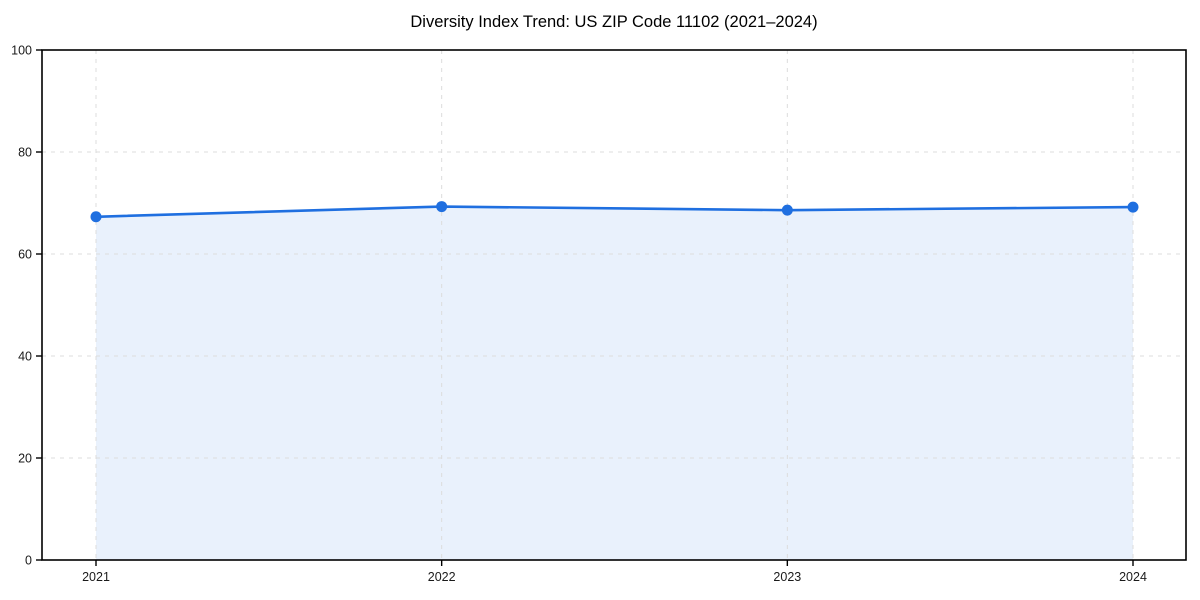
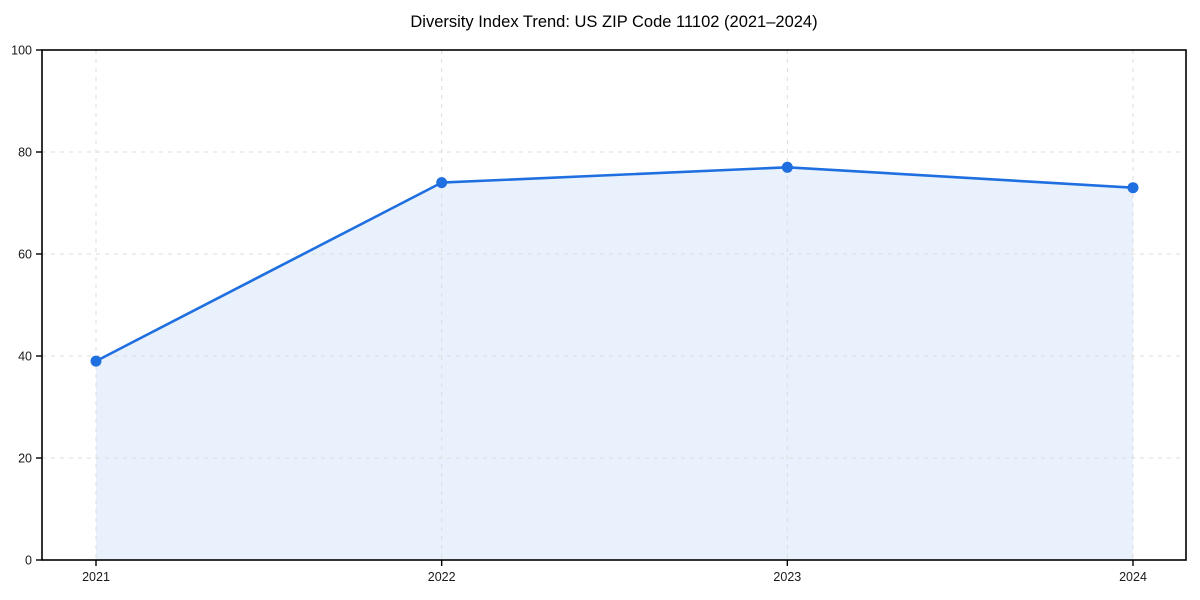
2021: 67 -> 39
2022: 69 -> 74
2023: 69 -> 77
2024: 69 -> 73
